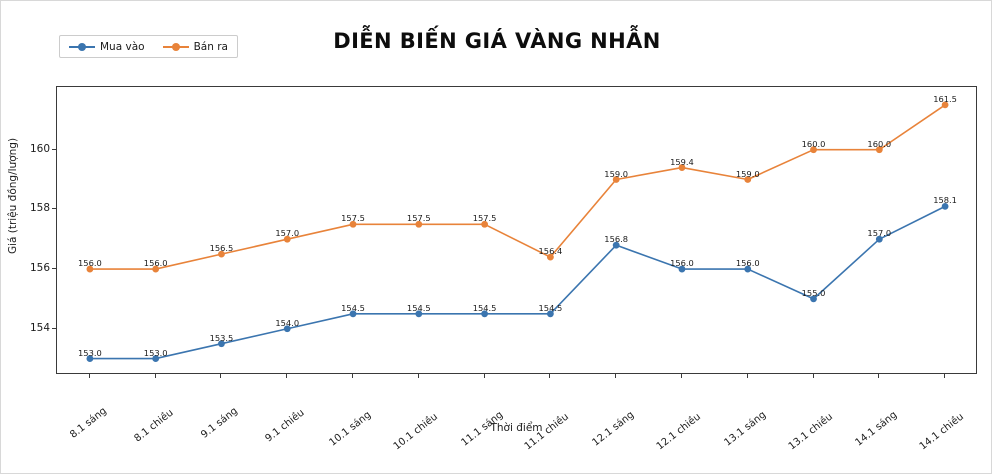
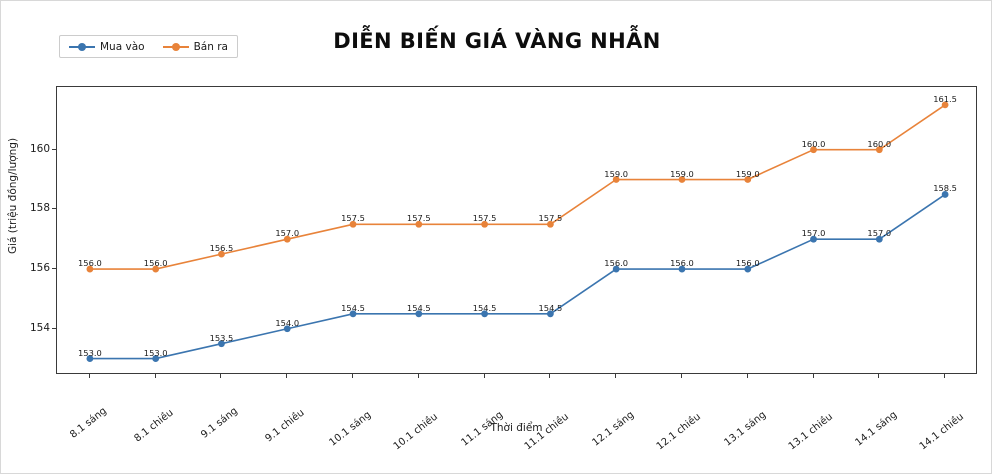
Bán ra/11.1 chiều: 156.4 -> 157.5
Mua vào/12.1 sáng: 156.8 -> 156.0
Bán ra/12.1 chiều: 159.4 -> 159.0
Mua vào/13.1 chiều: 155.0 -> 157.0
Mua vào/14.1 chiều: 158.1 -> 158.5
